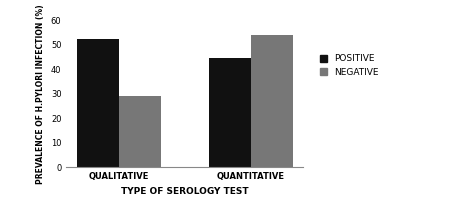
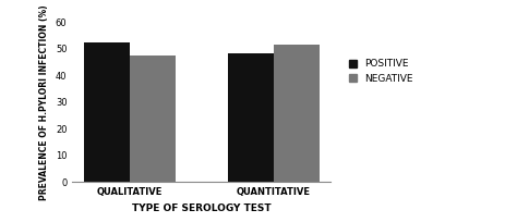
NEGATIVE/QUALITATIVE: 29.0 -> 47.5
POSITIVE/QUANTITATIVE: 44.5 -> 48.5
NEGATIVE/QUANTITATIVE: 54.0 -> 51.5
